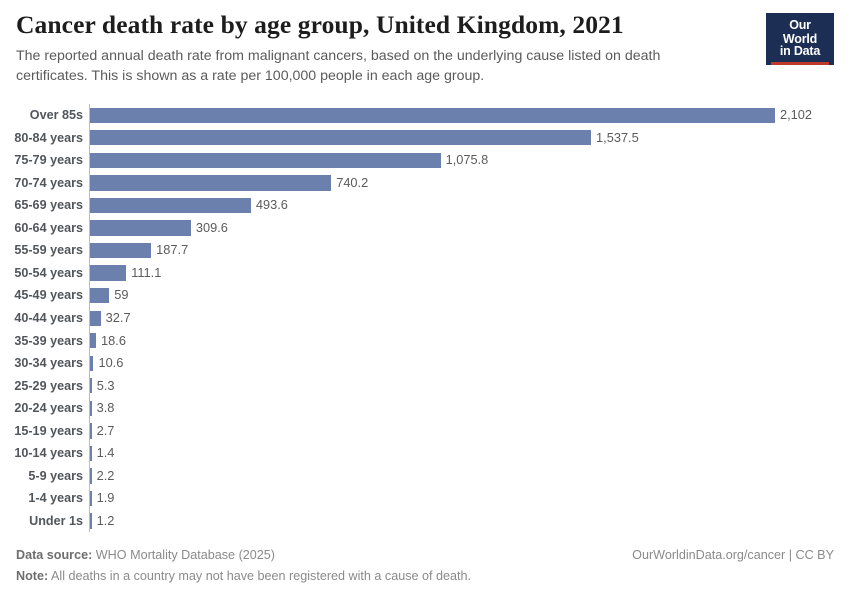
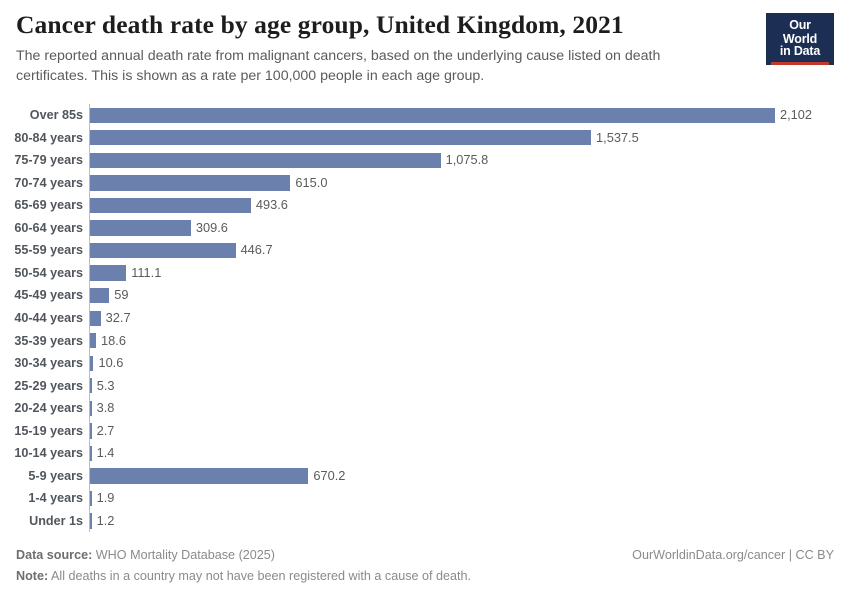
70-74 years: 740.2 -> 615.0
55-59 years: 187.7 -> 446.7
5-9 years: 2.2 -> 670.2
